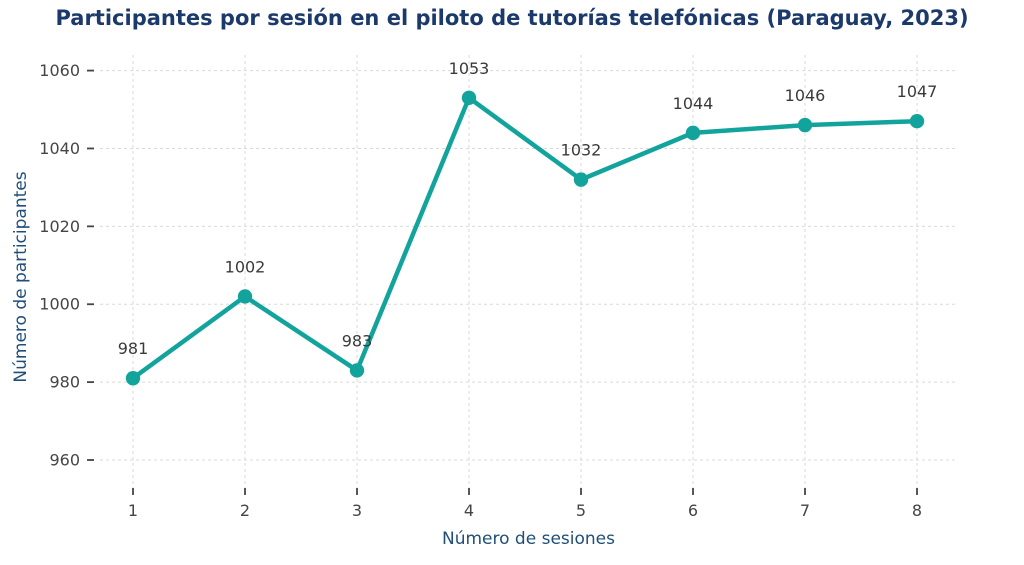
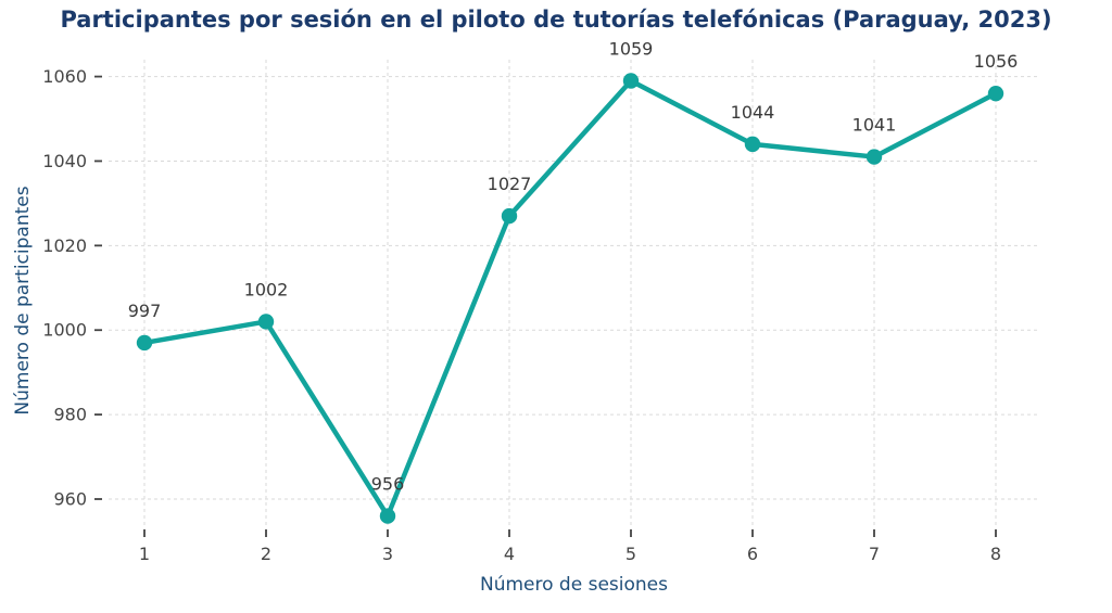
1: 981 -> 997
3: 983 -> 956
4: 1053 -> 1027
5: 1032 -> 1059
7: 1046 -> 1041
8: 1047 -> 1056
